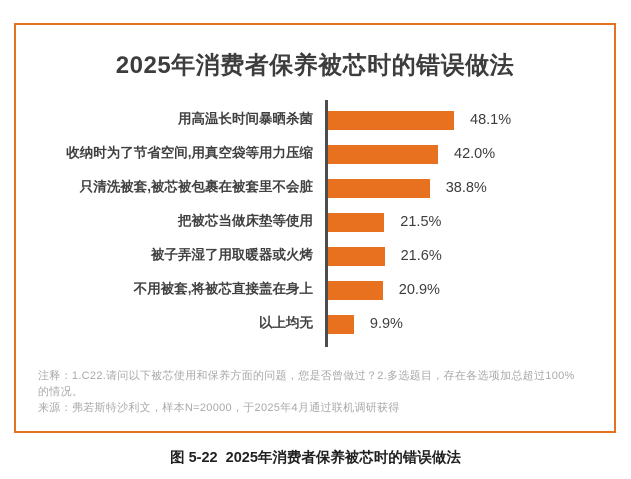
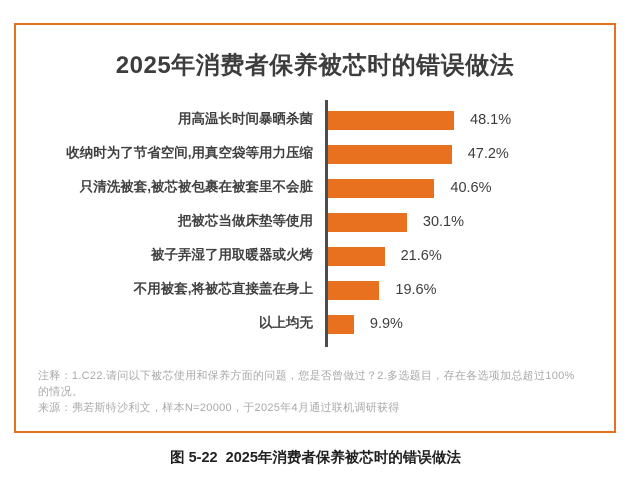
收纳时为了节省空间,用真空袋等用力压缩: 42.0% -> 47.2%
只清洗被套,被芯被包裹在被套里不会脏: 38.8% -> 40.6%
把被芯当做床垫等使用: 21.5% -> 30.1%
不用被套,将被芯直接盖在身上: 20.9% -> 19.6%
